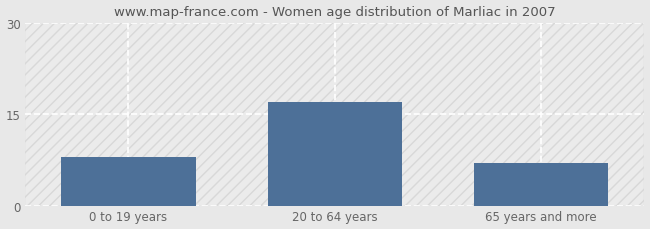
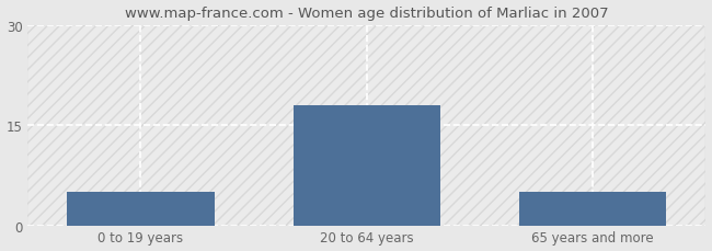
0 to 19 years: 8 -> 5
20 to 64 years: 17 -> 18
65 years and more: 7 -> 5
